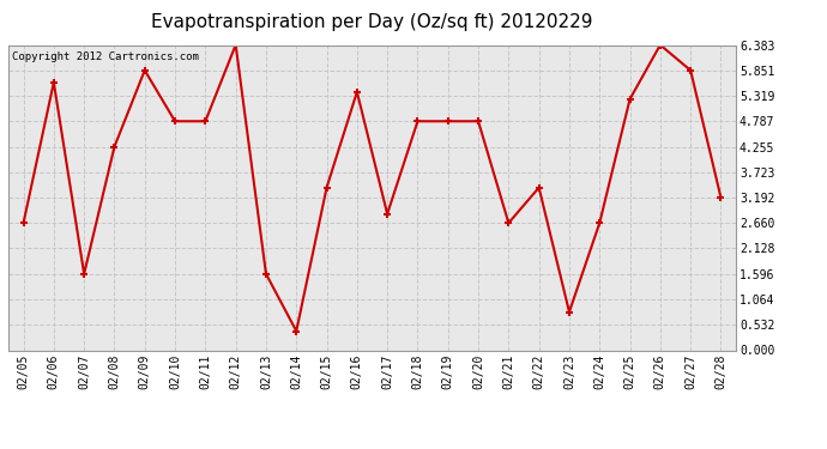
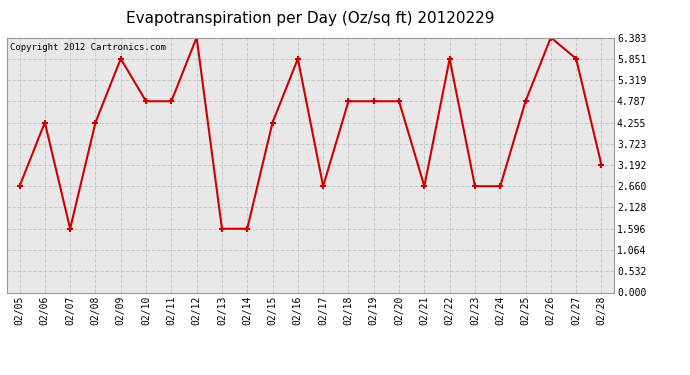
02/06: 5.60 -> 4.25
02/14: 0.40 -> 1.60
02/15: 3.40 -> 4.25
02/16: 5.40 -> 5.85
02/17: 2.85 -> 2.66
02/22: 3.40 -> 5.85
02/23: 0.80 -> 2.66
02/25: 5.25 -> 4.79
